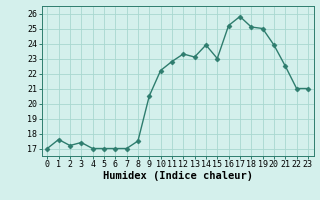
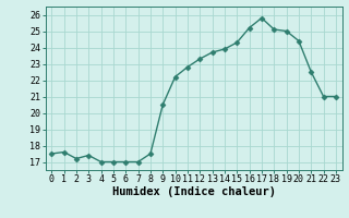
0: 17.0 -> 17.5
13: 23.1 -> 23.7
15: 23.0 -> 24.3
20: 23.9 -> 24.4
